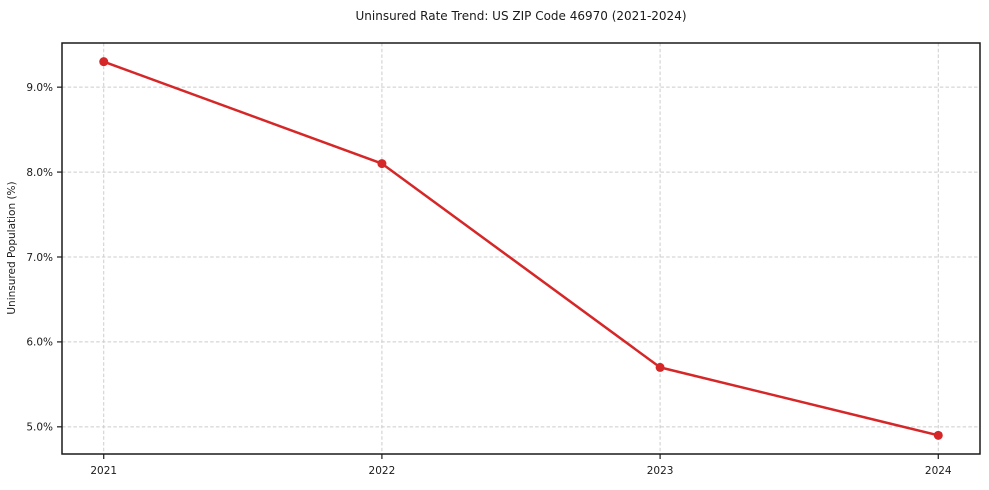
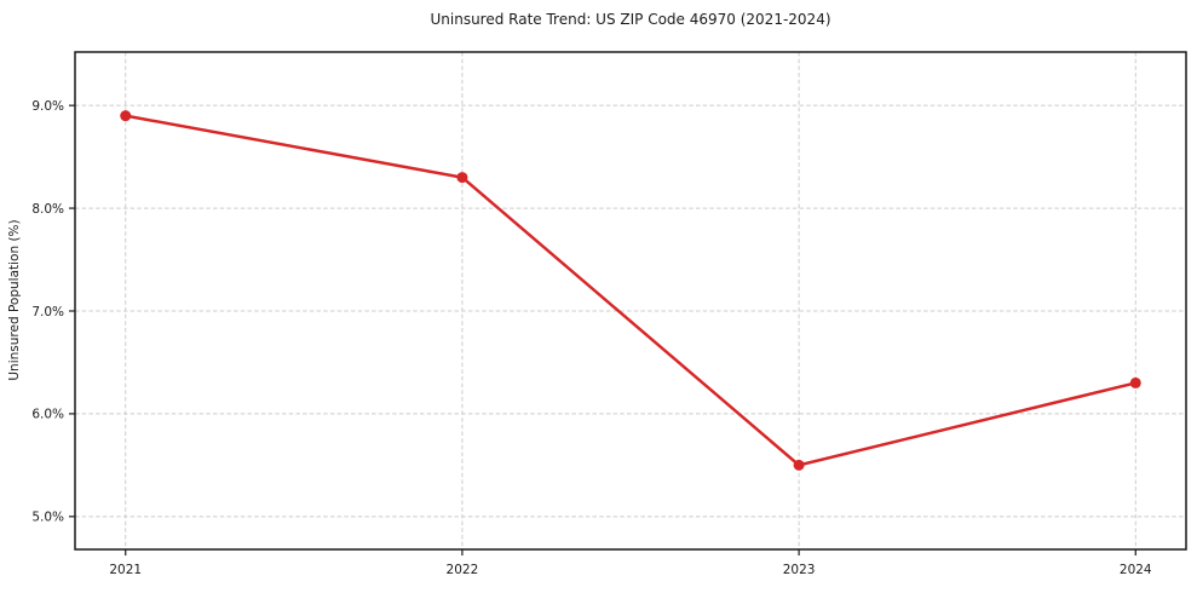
2021: 9.3% -> 8.9%
2022: 8.1% -> 8.3%
2023: 5.7% -> 5.5%
2024: 4.9% -> 6.3%
